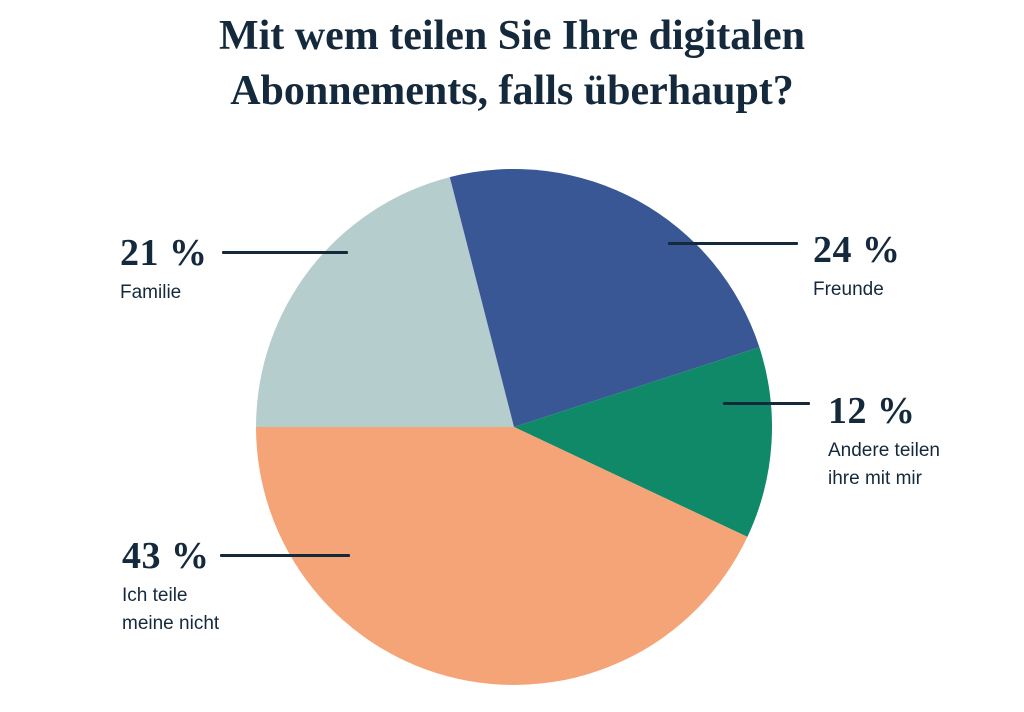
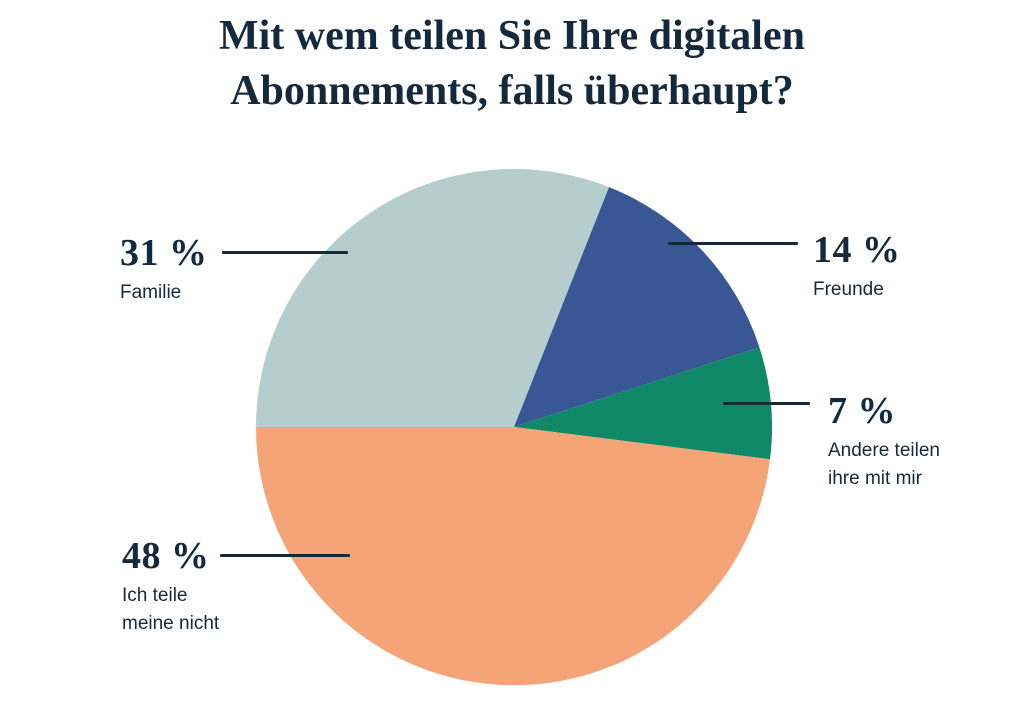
Familie: 21 -> 31
Freunde: 24 -> 14
Andere teilen ihre mit mir: 12 -> 7
Ich teile meine nicht: 43 -> 48
